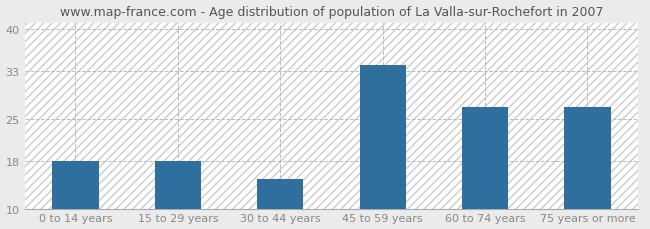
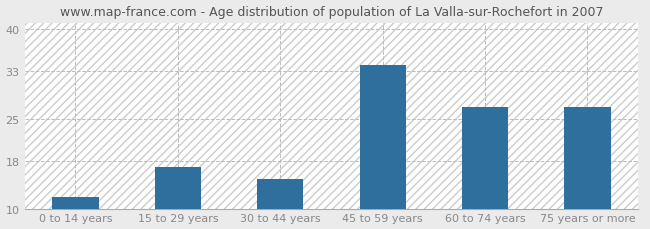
0 to 14 years: 18 -> 12
15 to 29 years: 18 -> 17
